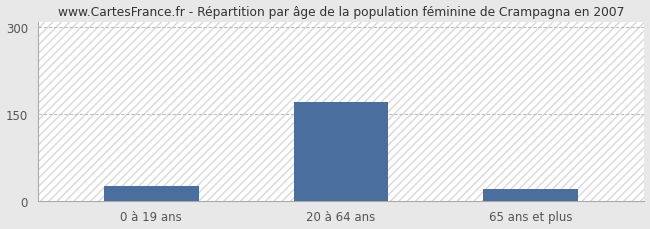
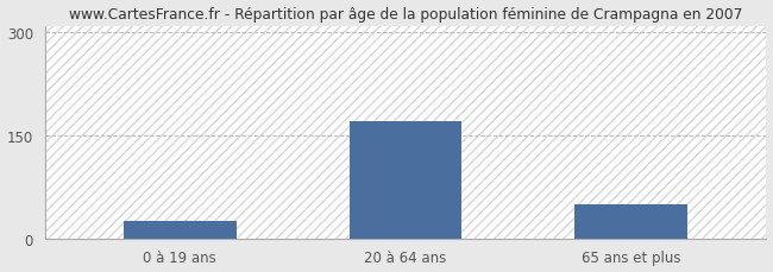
65 ans et plus: 20 -> 50
